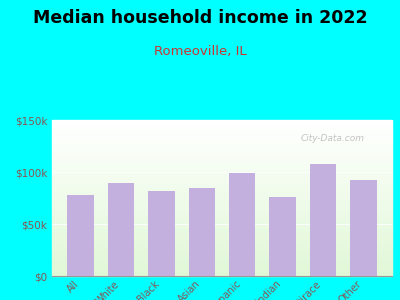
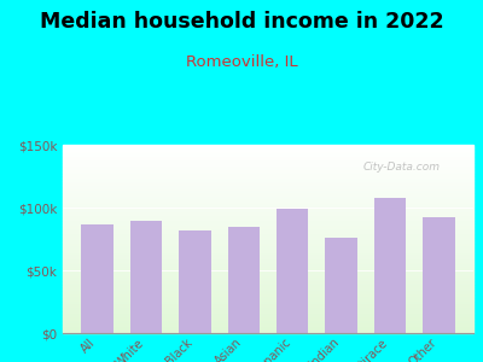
All: $78k -> $87k
